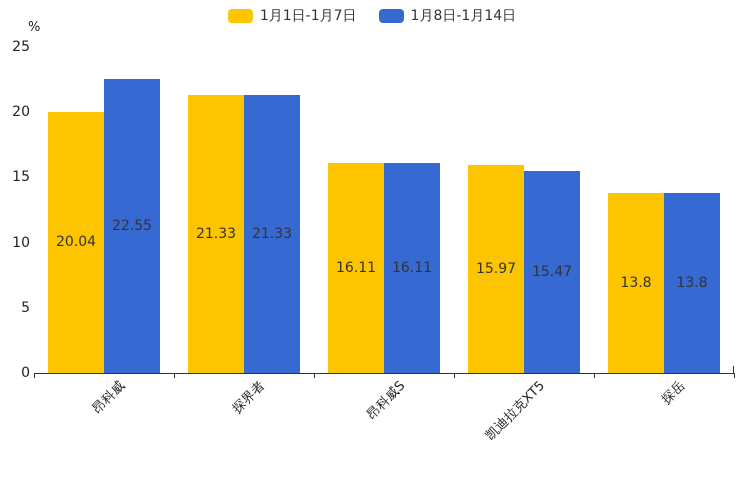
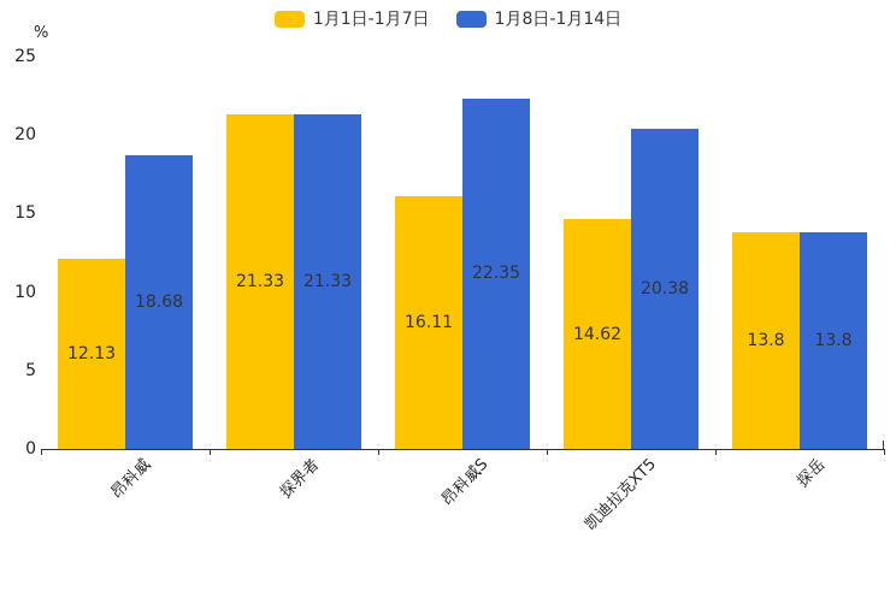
1月1日-1月7日/昂科威: 20.04 -> 12.13
1月8日-1月14日/昂科威: 22.55 -> 18.68
1月8日-1月14日/昂科威S: 16.11 -> 22.35
1月1日-1月7日/凯迪拉克XT5: 15.97 -> 14.62
1月8日-1月14日/凯迪拉克XT5: 15.47 -> 20.38
